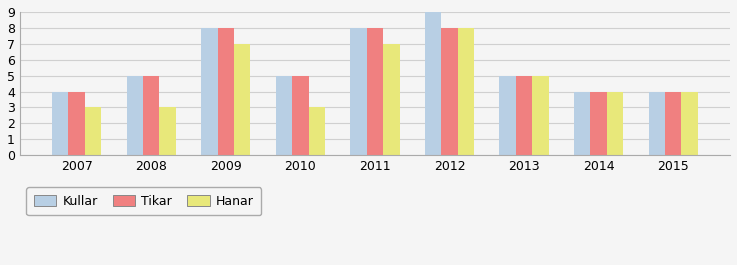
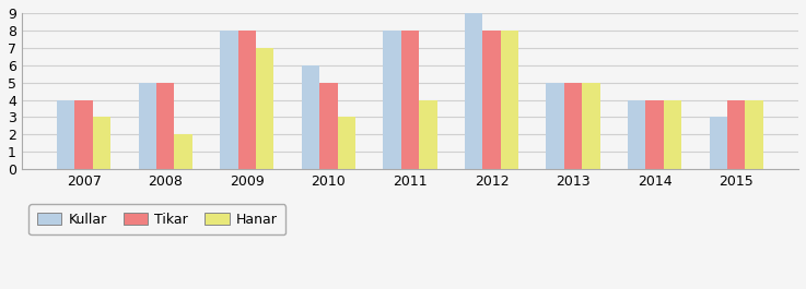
Hanar/2008: 3 -> 2
Kullar/2010: 5 -> 6
Hanar/2011: 7 -> 4
Kullar/2015: 4 -> 3
